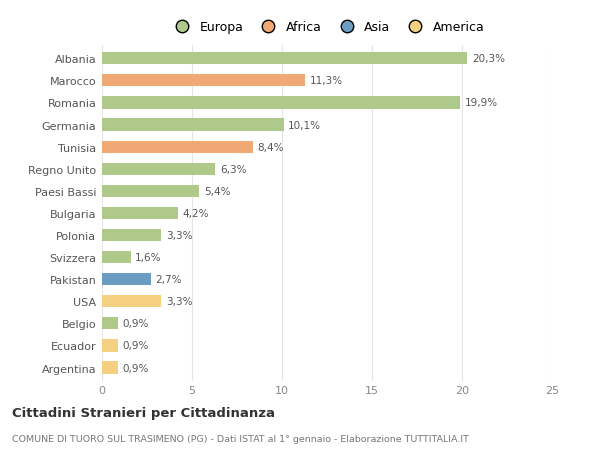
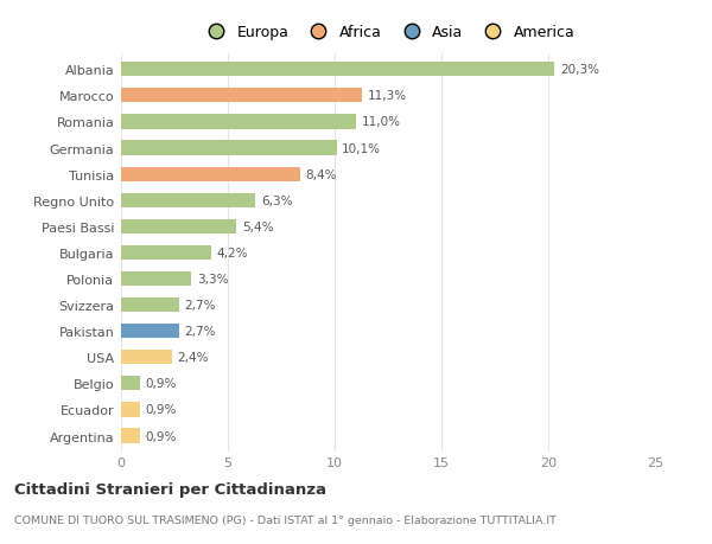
Romania: 19,9% -> 11,0%
Svizzera: 1,6% -> 2,7%
USA: 3,3% -> 2,4%
